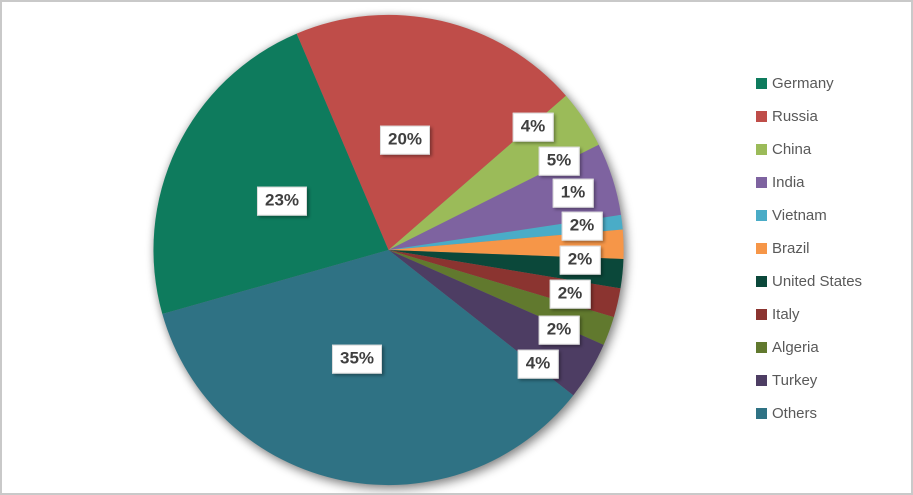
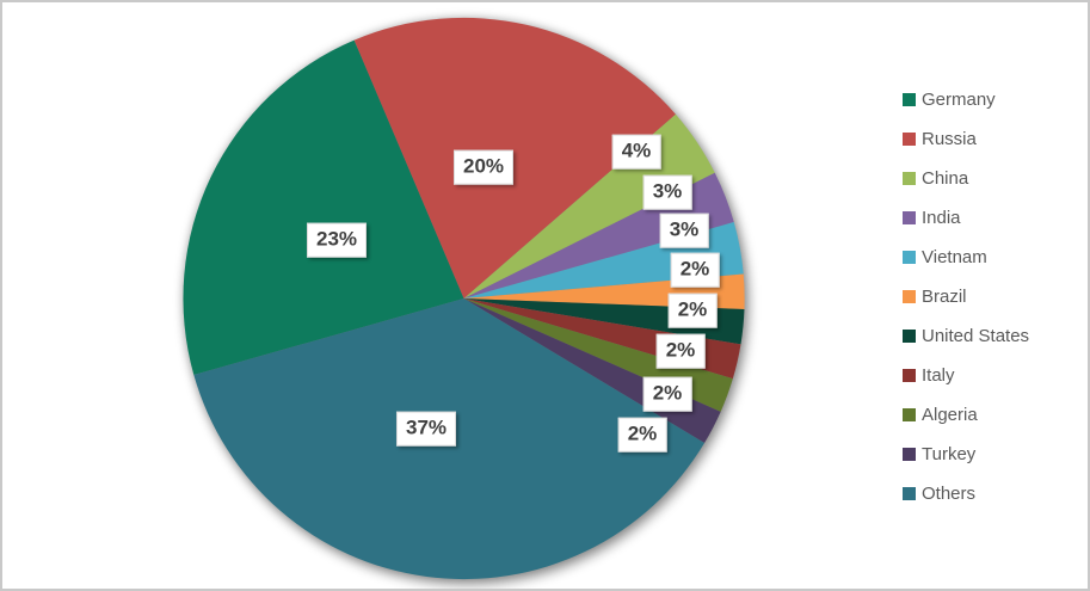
India: 5% -> 3%
Vietnam: 1% -> 3%
Turkey: 4% -> 2%
Others: 35% -> 37%
